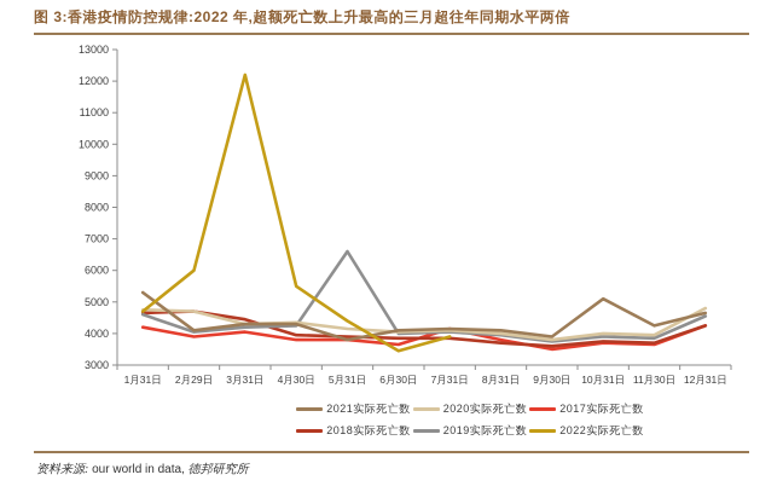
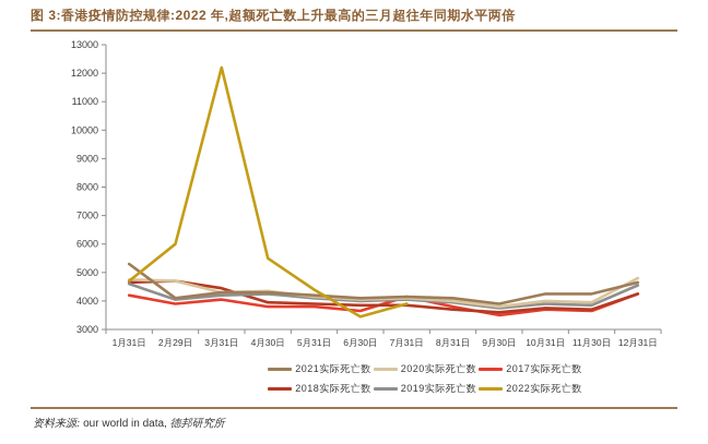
2021实际死亡数/5月31日: 3800 -> 4200
2019实际死亡数/5月31日: 6600 -> 4100
2021实际死亡数/10月31日: 5100 -> 4200
